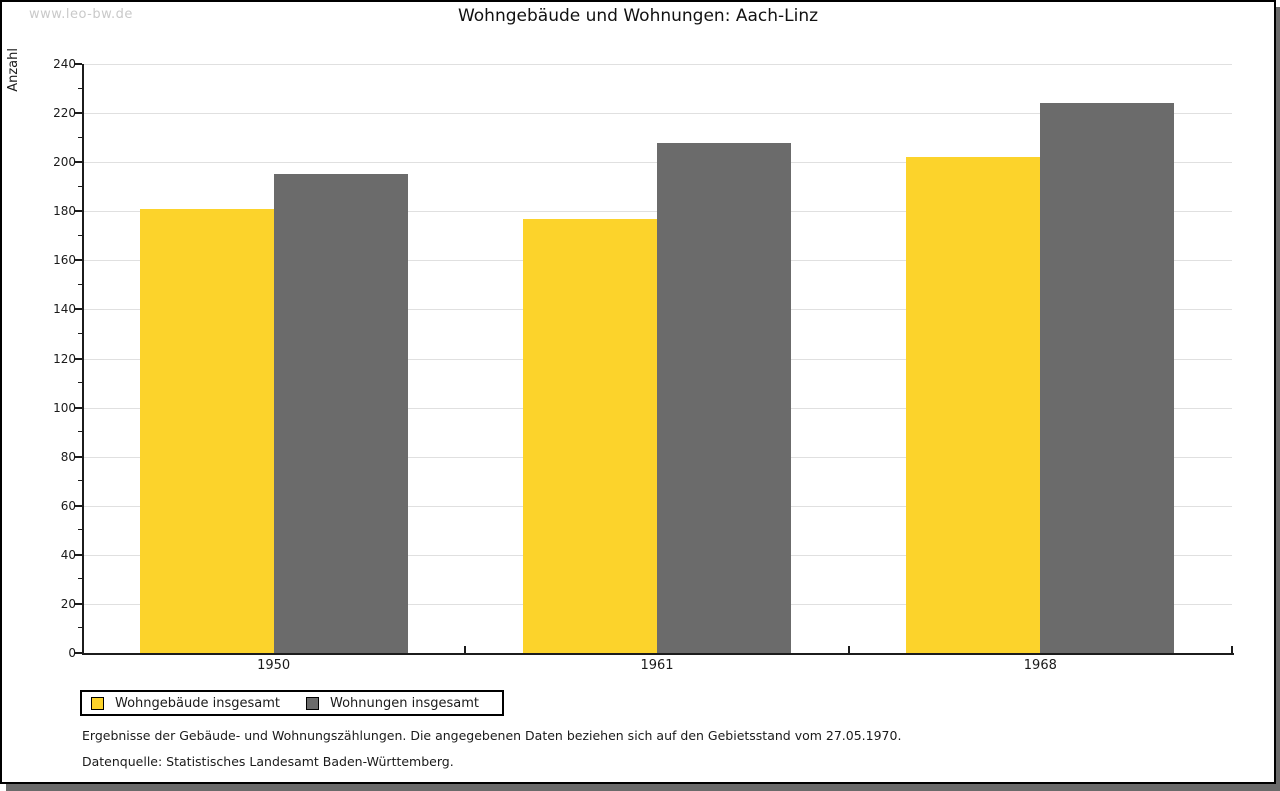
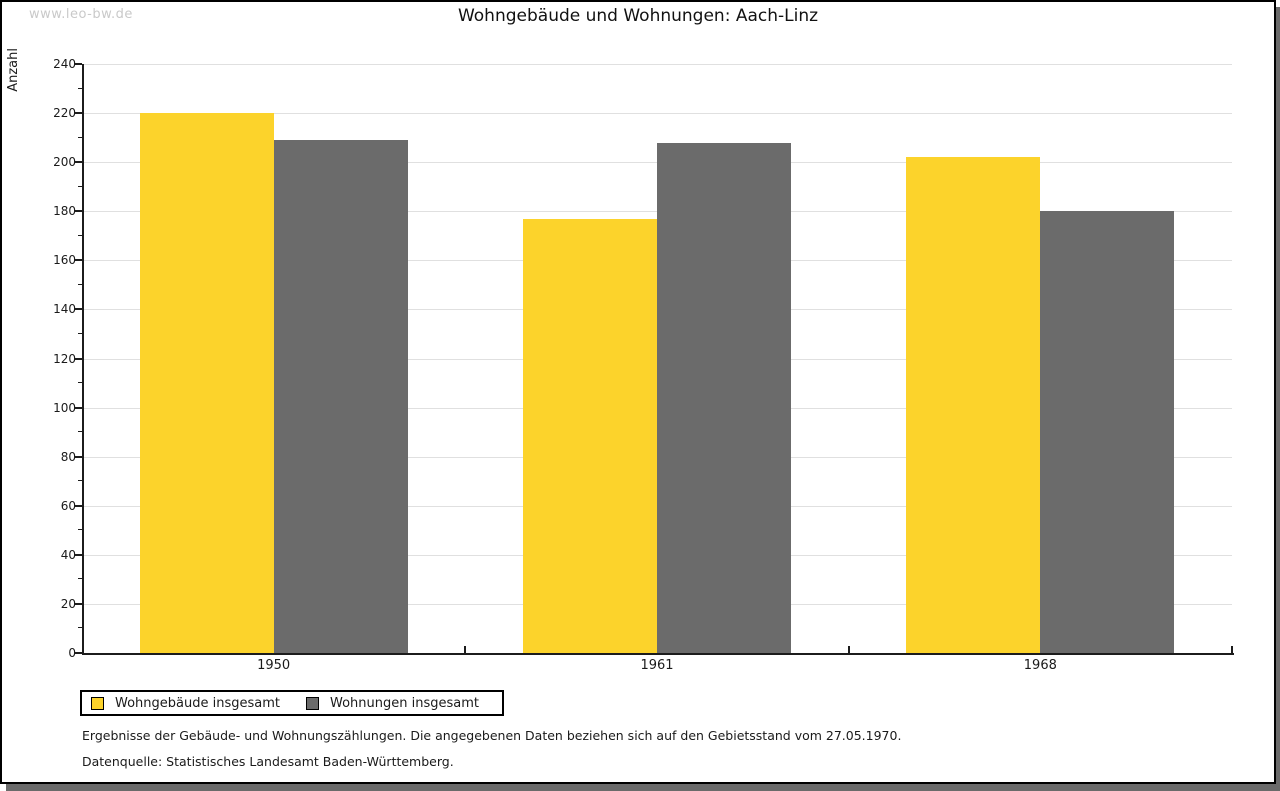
Wohngebäude insgesamt/1950: 181 -> 220
Wohnungen insgesamt/1950: 195 -> 209
Wohnungen insgesamt/1968: 224 -> 180
